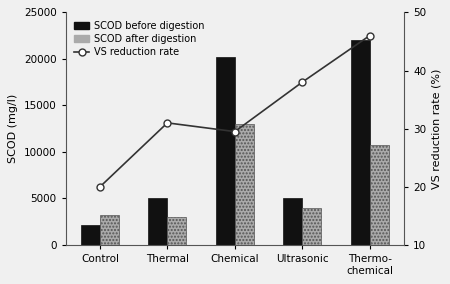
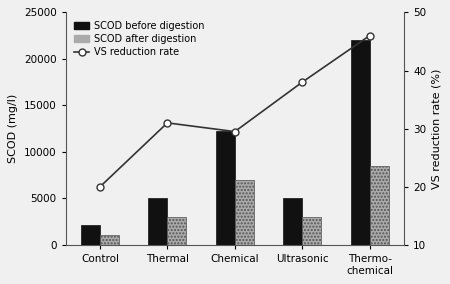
SCOD after digestion/Control: 3200 -> 1100
SCOD before digestion/Chemical: 20200 -> 12200
SCOD after digestion/Chemical: 13000 -> 7000
SCOD after digestion/Ultrasonic: 4000 -> 3000
SCOD after digestion/Thermo- chemical: 10800 -> 8500
